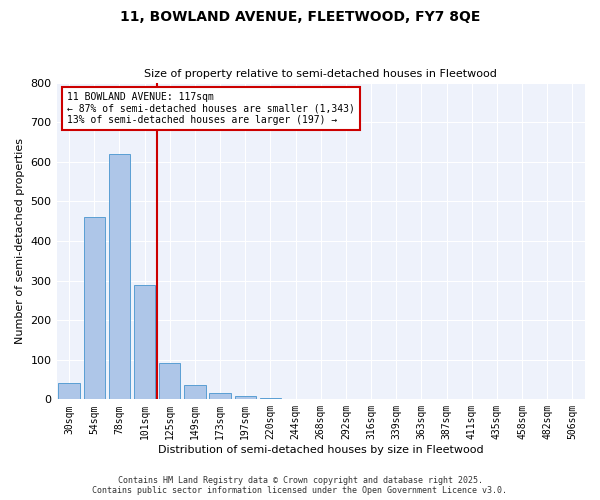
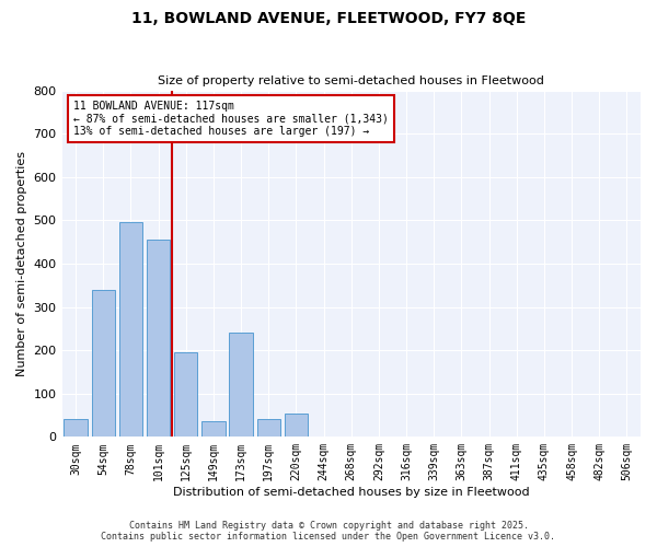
54sqm: 460 -> 340
78sqm: 620 -> 495
101sqm: 290 -> 455
125sqm: 93 -> 195
173sqm: 15 -> 240
197sqm: 8 -> 40
220sqm: 4 -> 55
